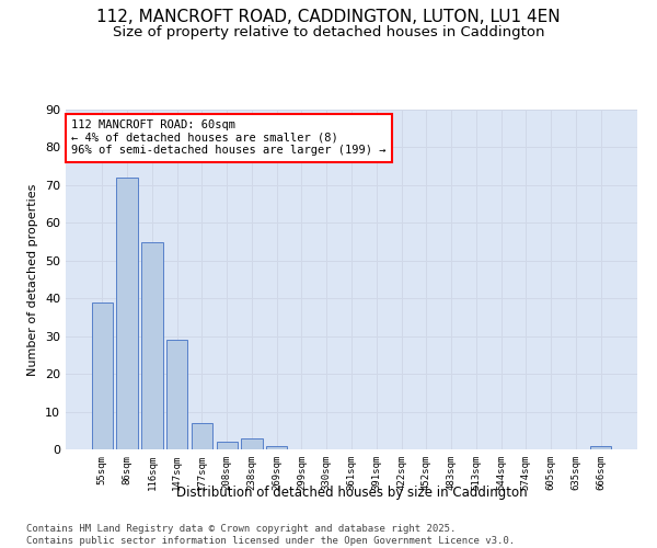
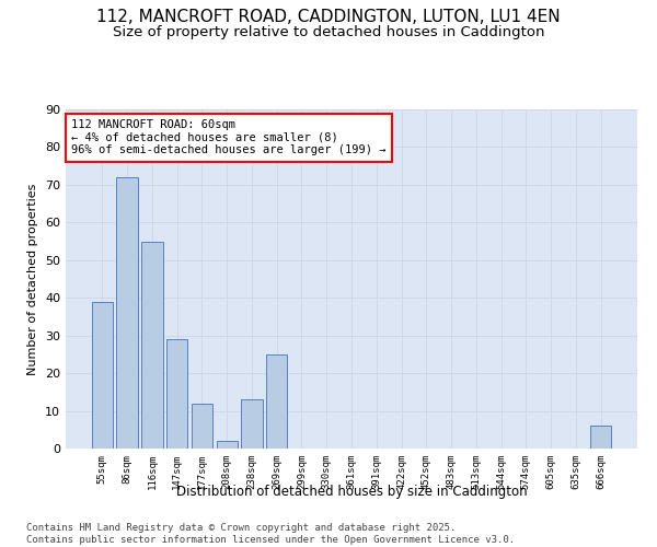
177sqm: 7 -> 12
238sqm: 3 -> 13
269sqm: 1 -> 25
666sqm: 1 -> 6
